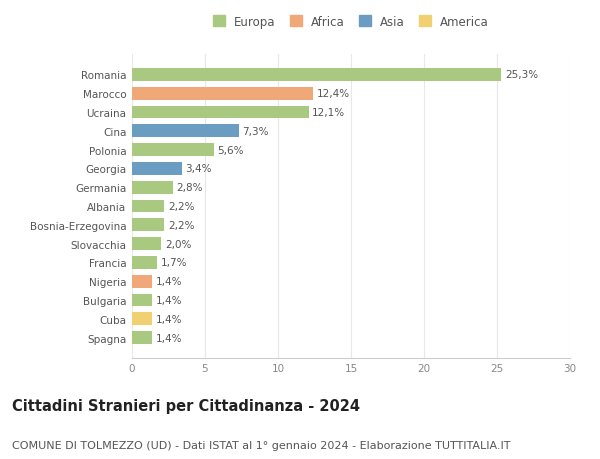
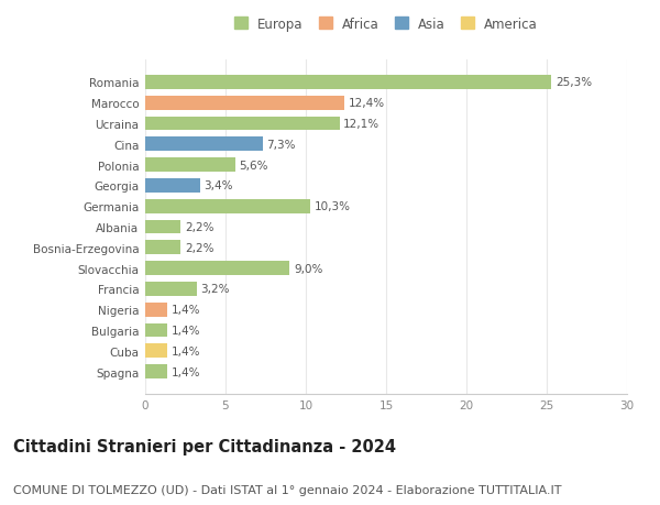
Germania: 2,8% -> 10,3%
Slovacchia: 2,0% -> 9,0%
Francia: 1,7% -> 3,2%
